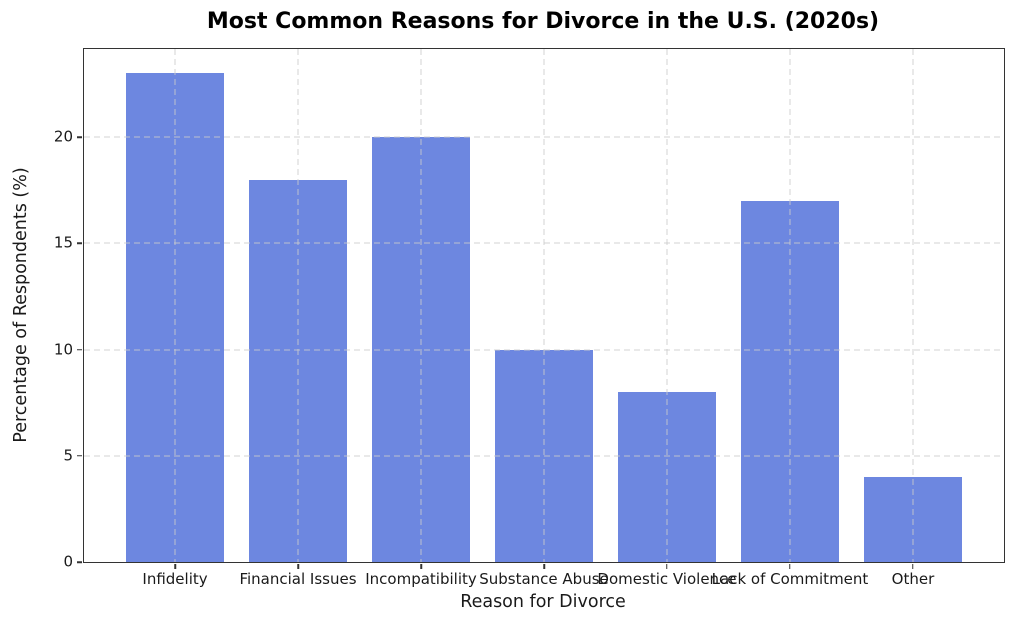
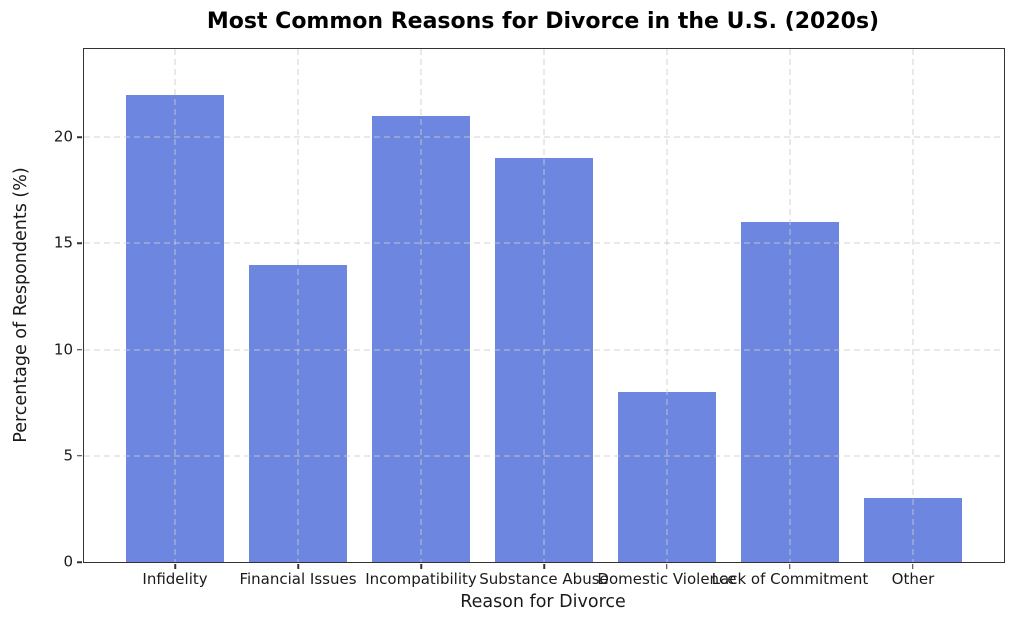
Infidelity: 23 -> 22
Financial Issues: 18 -> 14
Incompatibility: 20 -> 21
Substance Abuse: 10 -> 19
Lack of Commitment: 17 -> 16
Other: 4 -> 3
